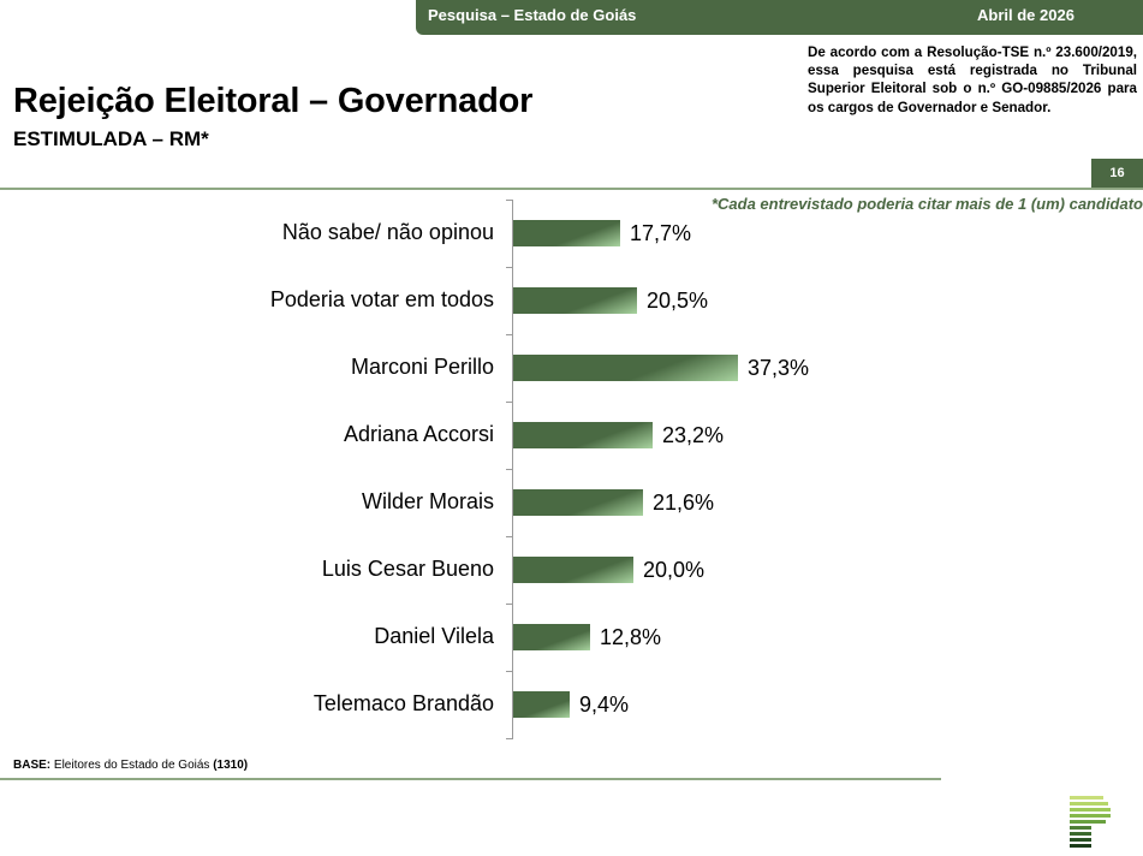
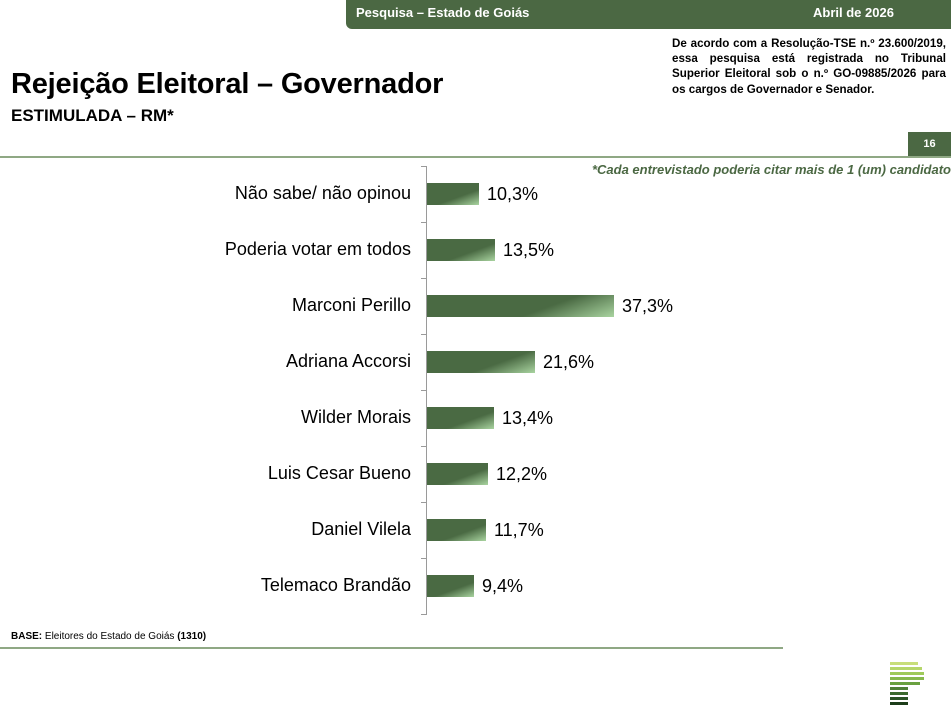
Não sabe/ não opinou: 17,7% -> 10,3%
Poderia votar em todos: 20,5% -> 13,5%
Adriana Accorsi: 23,2% -> 21,6%
Wilder Morais: 21,6% -> 13,4%
Luis Cesar Bueno: 20,0% -> 12,2%
Daniel Vilela: 12,8% -> 11,7%
